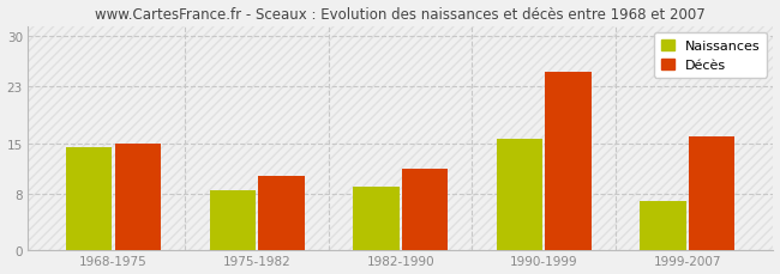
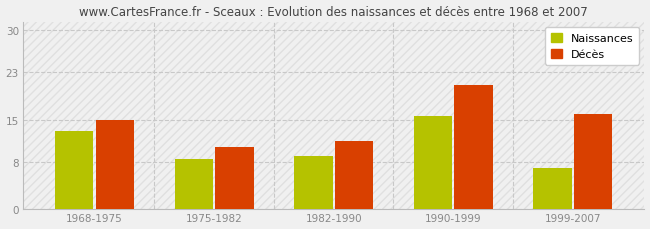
Naissances/1968-1975: 14.4 -> 13.2
Décès/1990-1999: 25.0 -> 20.8
